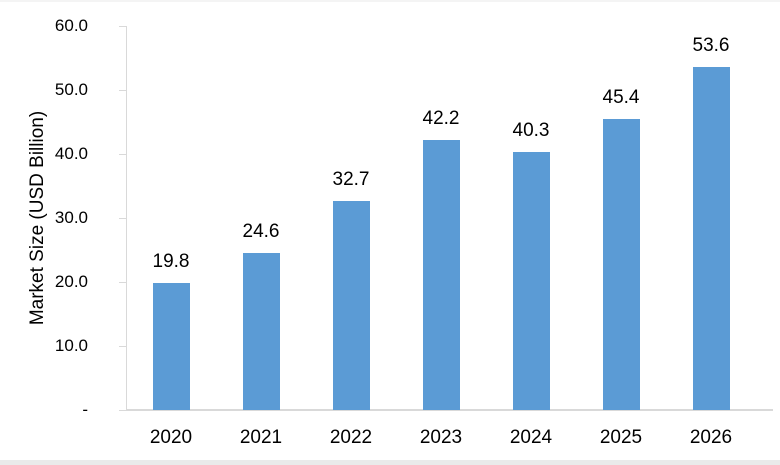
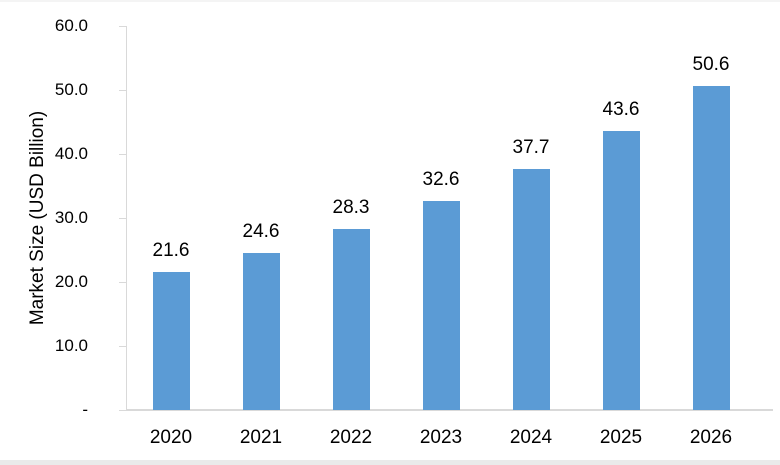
2020: 19.8 -> 21.6
2022: 32.7 -> 28.3
2023: 42.2 -> 32.6
2024: 40.3 -> 37.7
2025: 45.4 -> 43.6
2026: 53.6 -> 50.6
